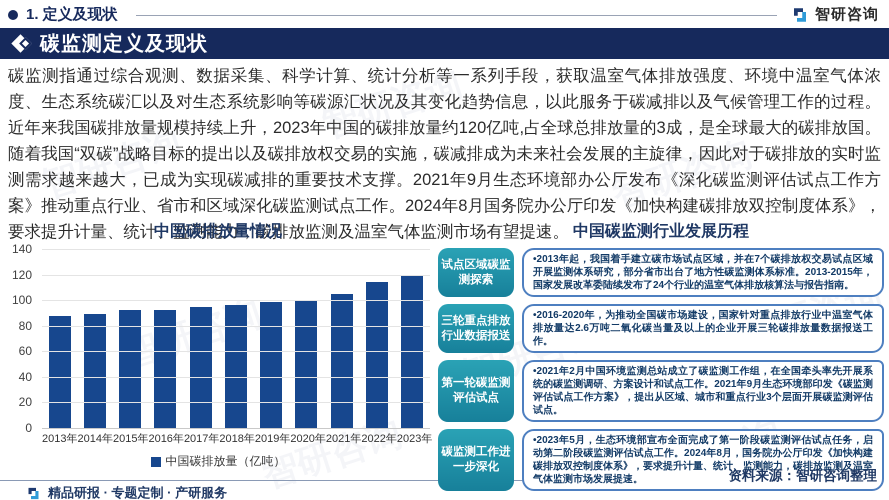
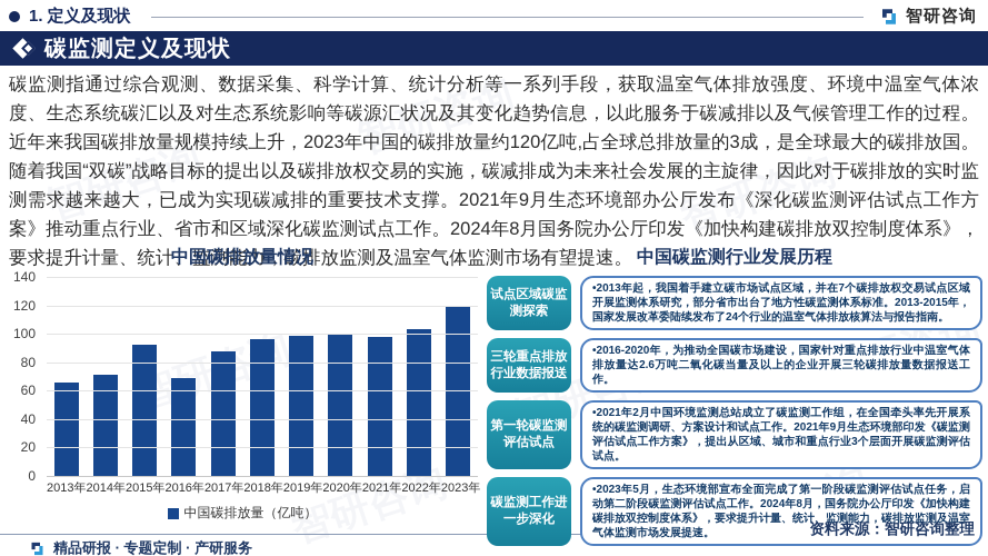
2013年: 88 -> 66
2014年: 90 -> 71
2016年: 92 -> 69
2017年: 94 -> 88
2021年: 105 -> 98
2022年: 114 -> 103
